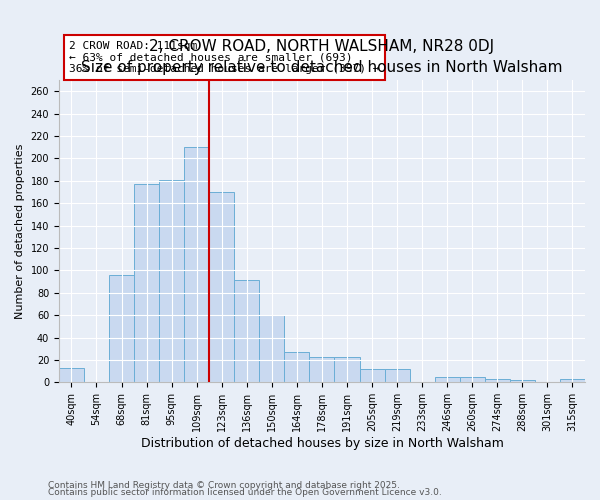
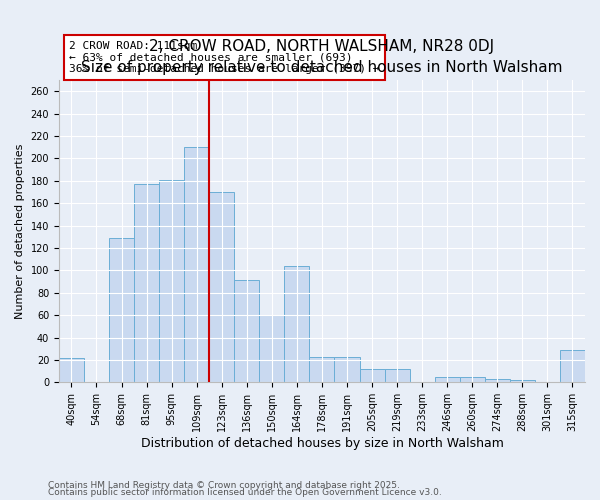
40sqm: 13 -> 22
68sqm: 96 -> 129
164sqm: 27 -> 104
315sqm: 3 -> 29
